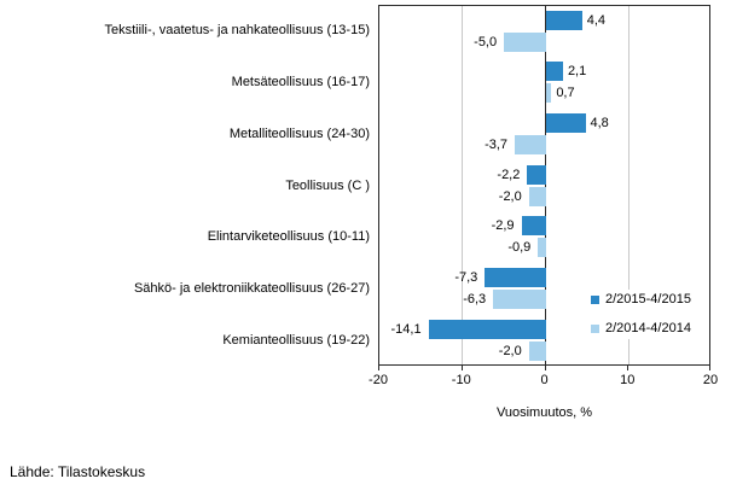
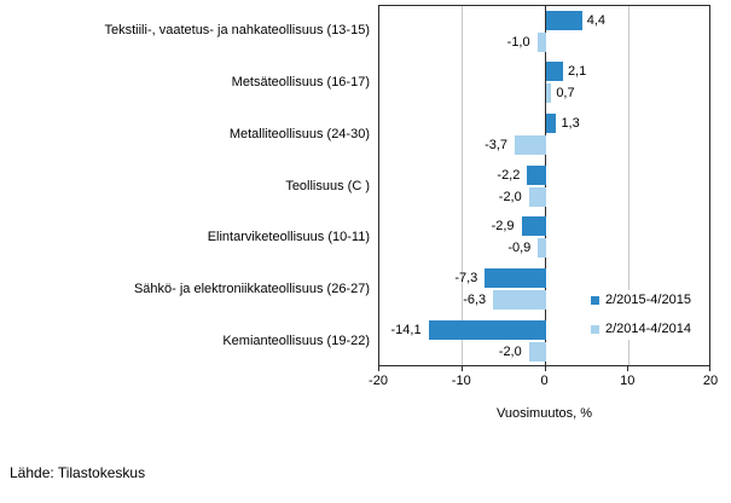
2/2014-4/2014/Tekstiili-, vaatetus- ja nahkateollisuus (13-15): -5,0 -> -1,0
2/2015-4/2015/Metalliteollisuus (24-30): 4,8 -> 1,3
